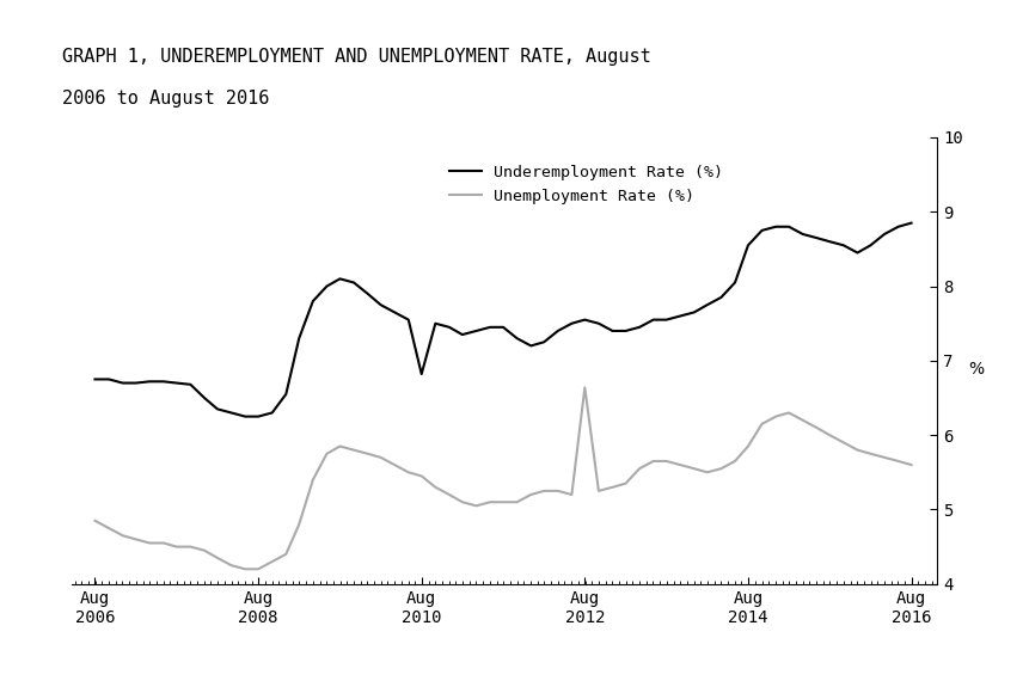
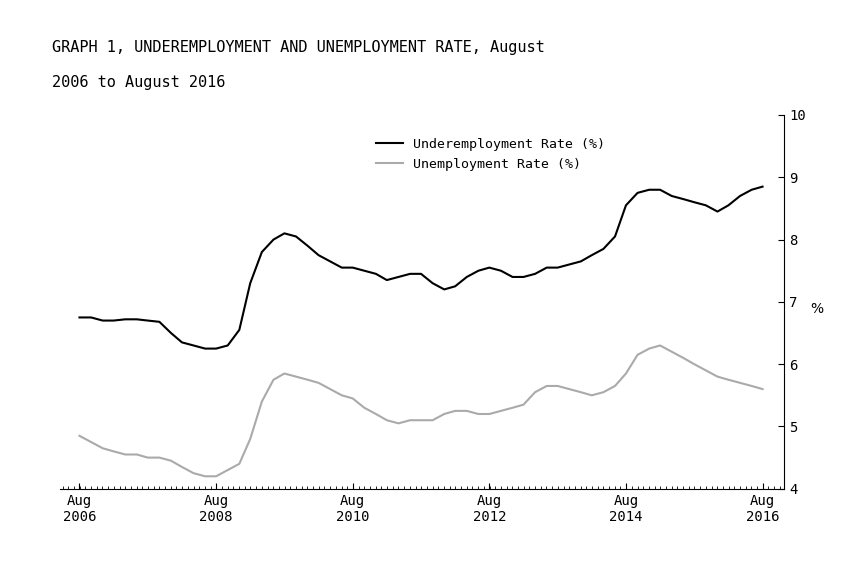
Underemployment Rate (%)/Aug 2010: 6.82 -> 7.55
Unemployment Rate (%)/Aug 2012: 6.64 -> 5.20
